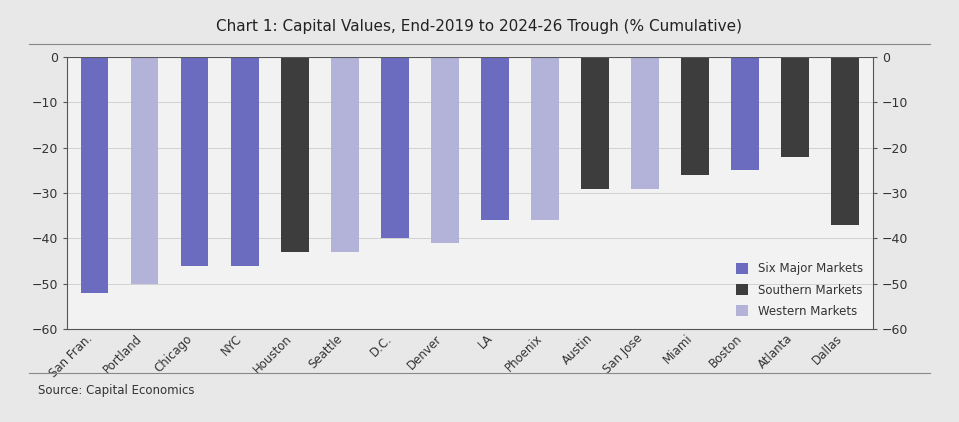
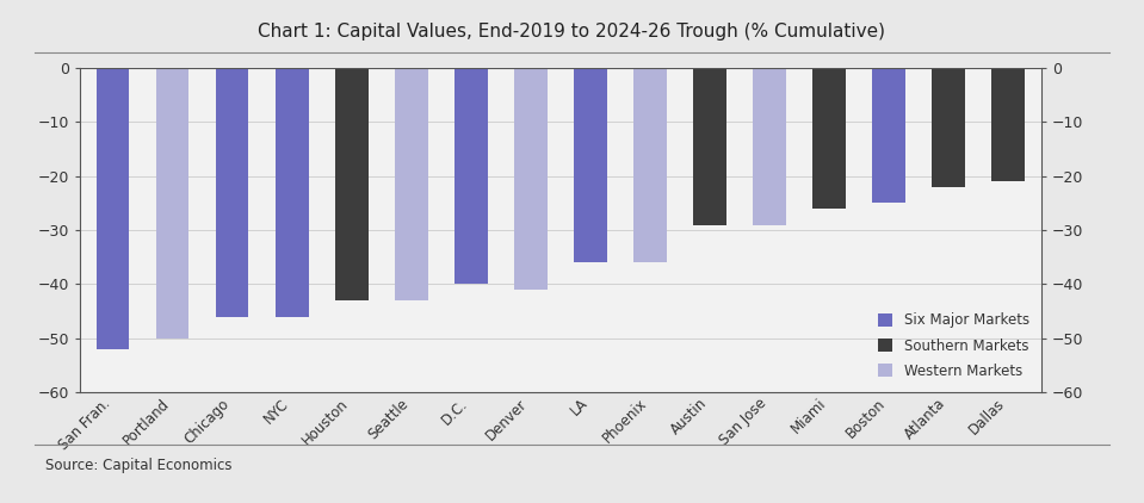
Dallas: -37 -> -21
